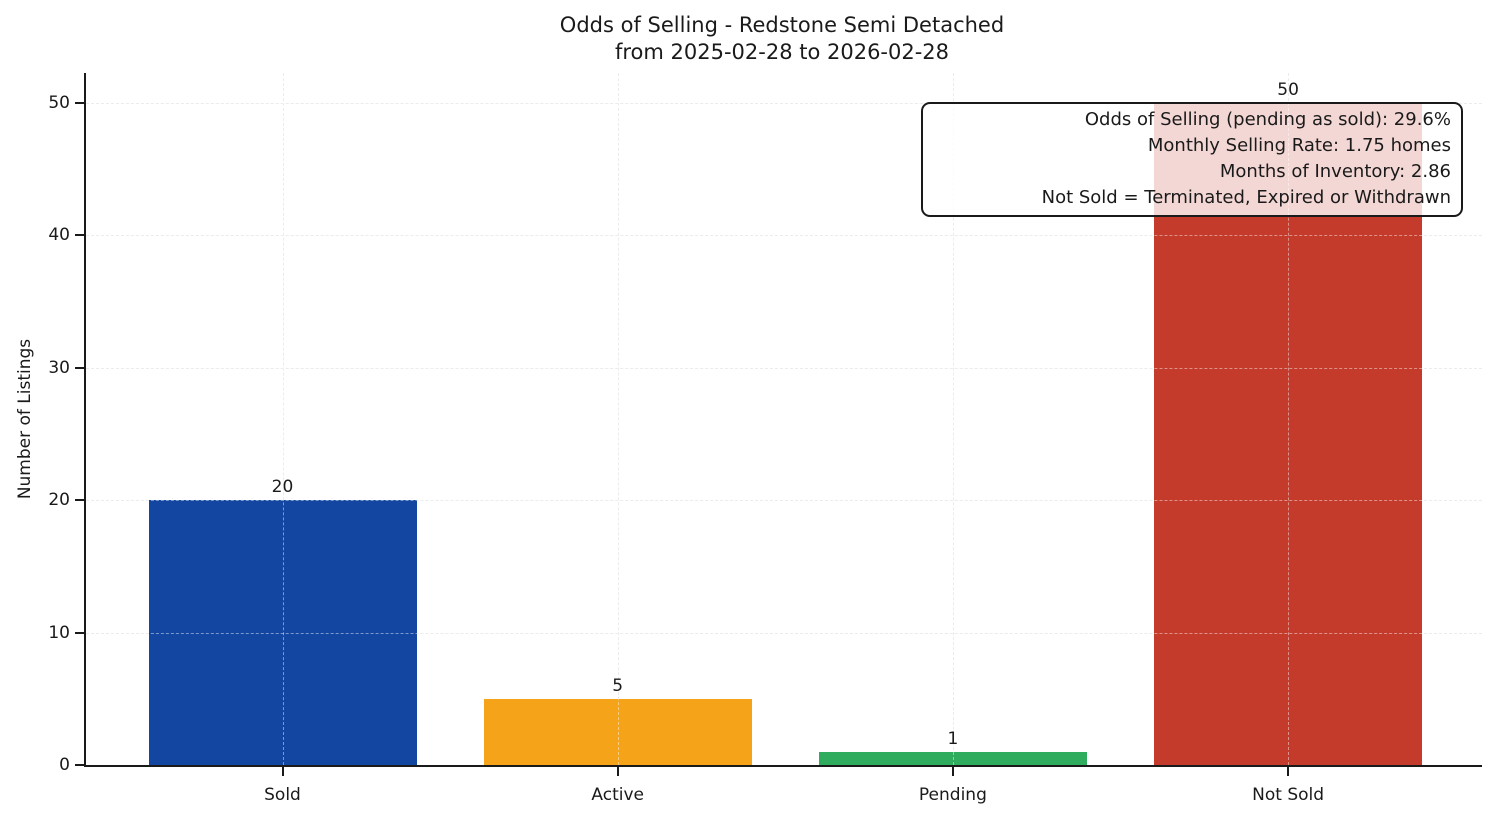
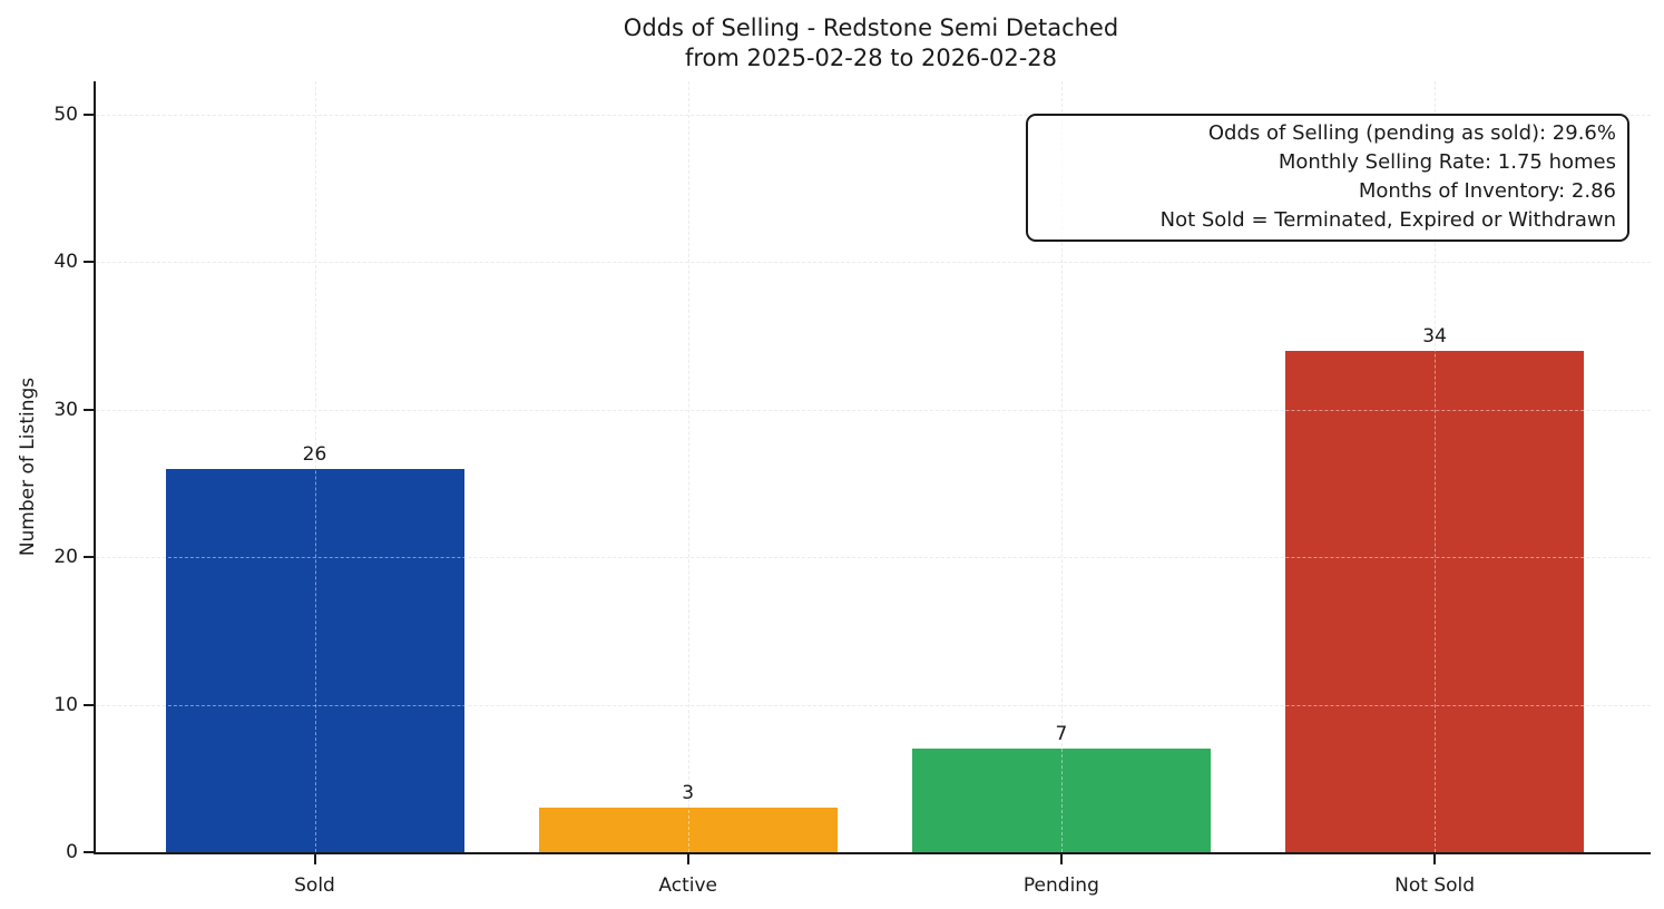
Sold: 20 -> 26
Active: 5 -> 3
Pending: 1 -> 7
Not Sold: 50 -> 34
